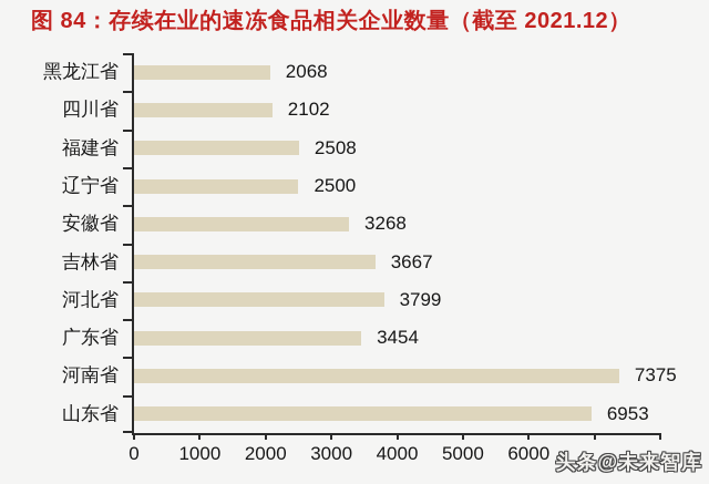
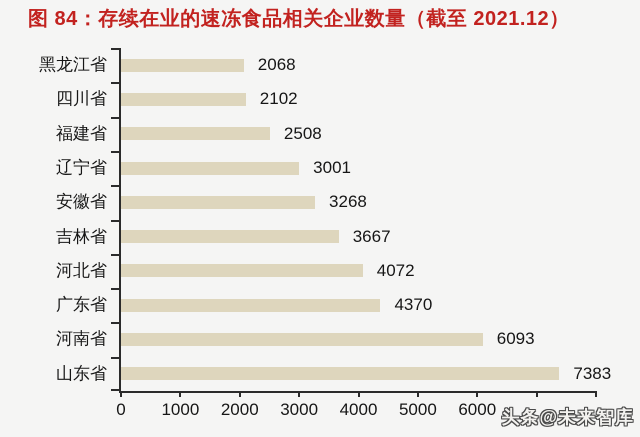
辽宁省: 2500 -> 3001
河北省: 3799 -> 4072
广东省: 3454 -> 4370
河南省: 7375 -> 6093
山东省: 6953 -> 7383
